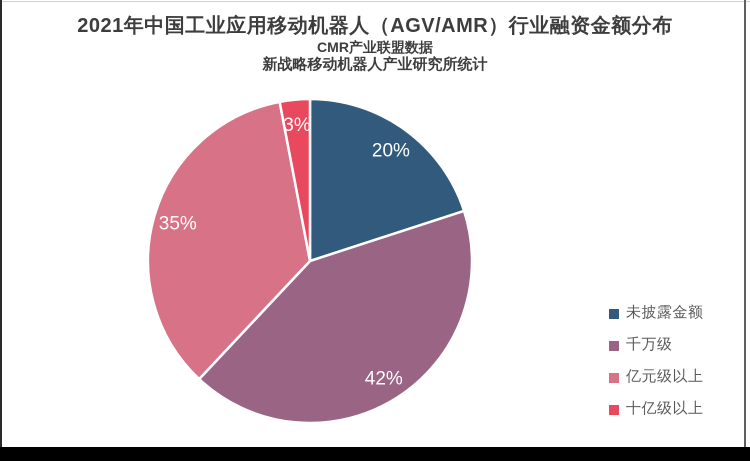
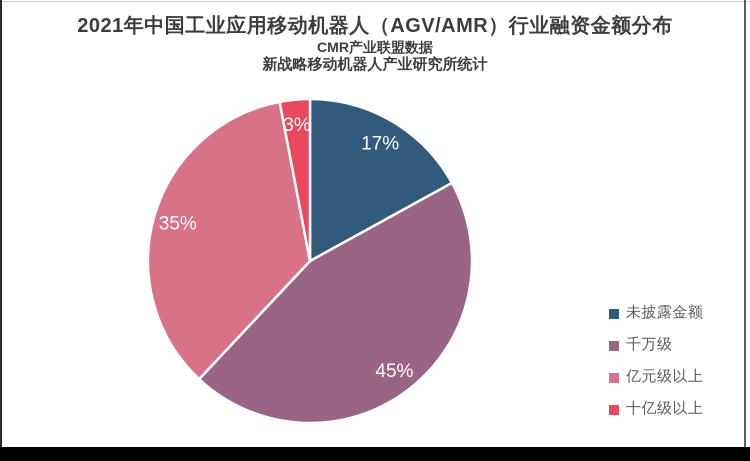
未披露金额: 20% -> 17%
千万级: 42% -> 45%
